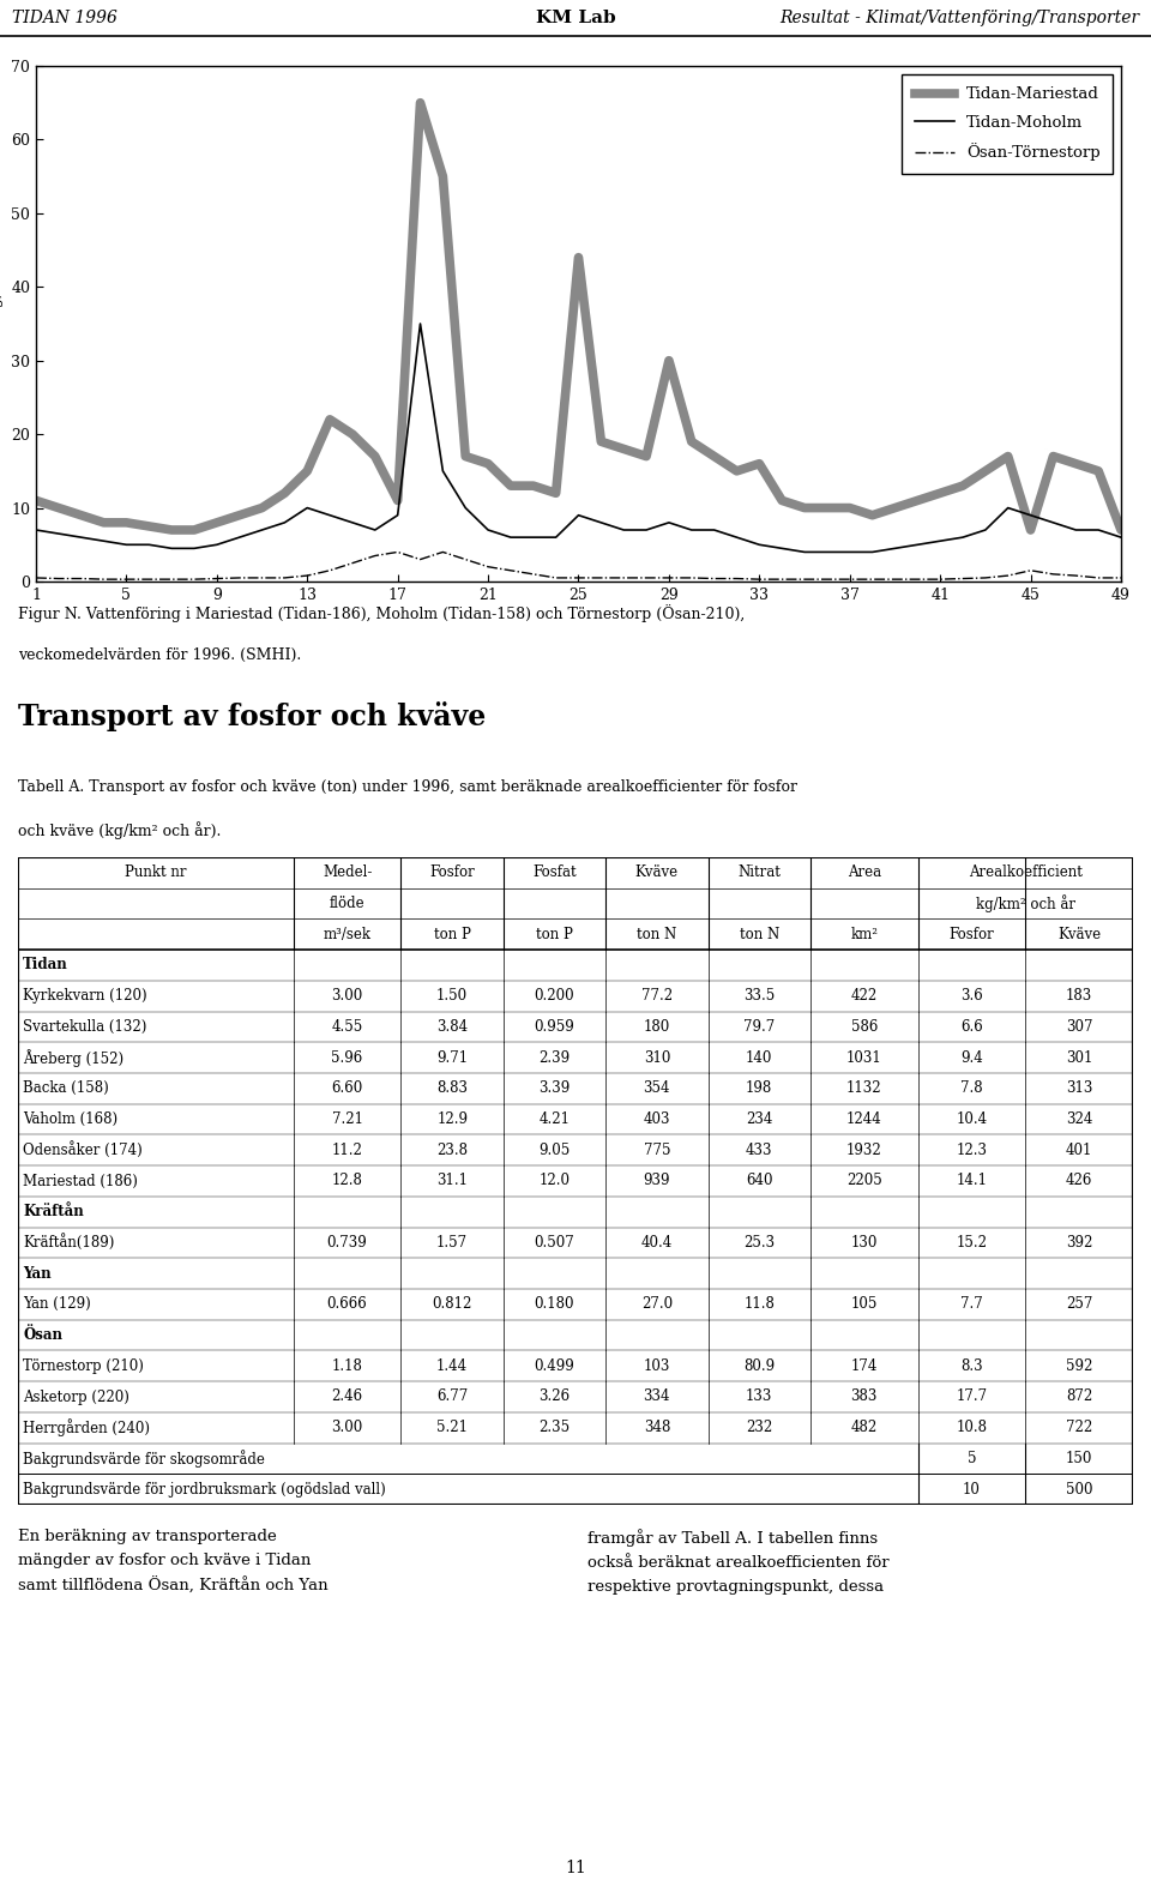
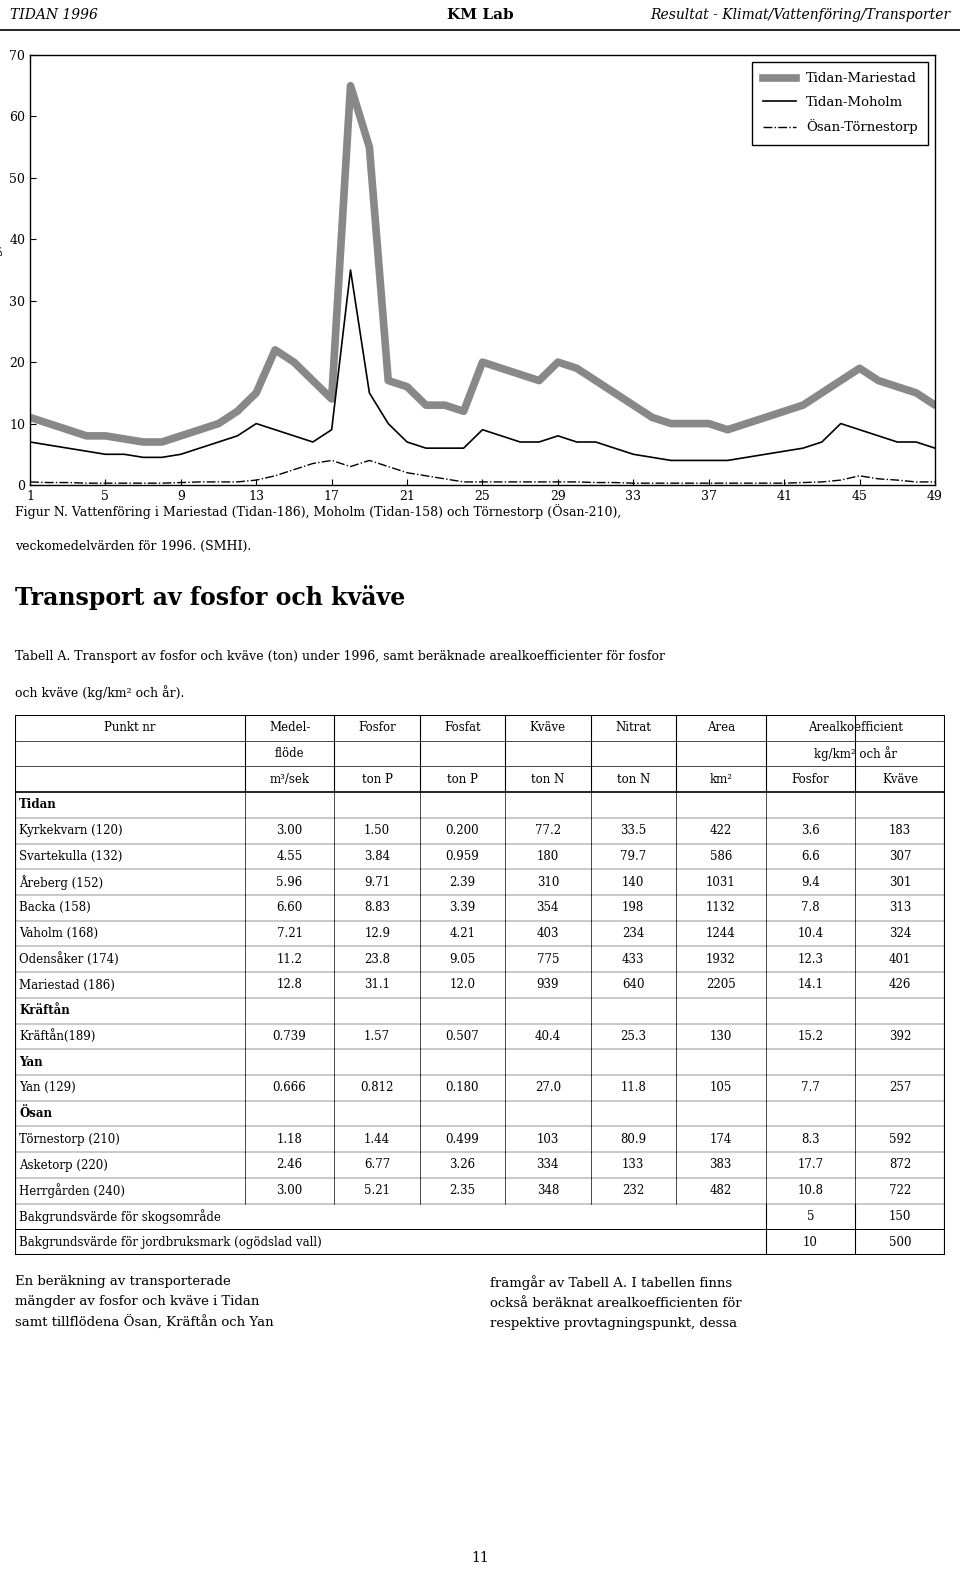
Tidan-Mariestad/17: 11.0 -> 14.0
Tidan-Mariestad/25: 44.0 -> 20.0
Tidan-Mariestad/29: 30.0 -> 20.0
Tidan-Mariestad/33: 16.0 -> 13.0
Tidan-Mariestad/45: 7.0 -> 19.0
Tidan-Mariestad/49: 7.0 -> 13.0
